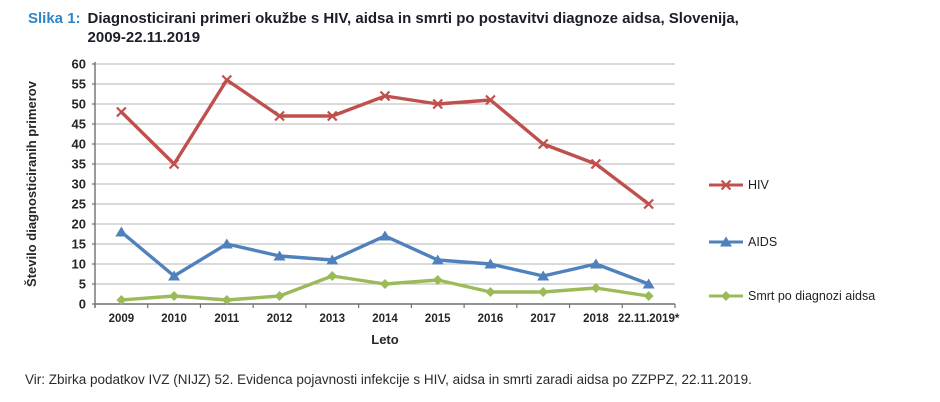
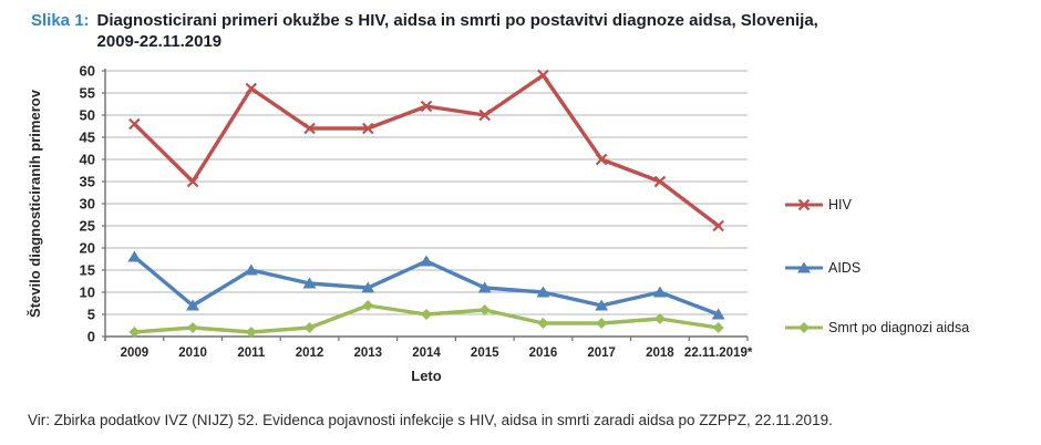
HIV/2016: 51 -> 59
